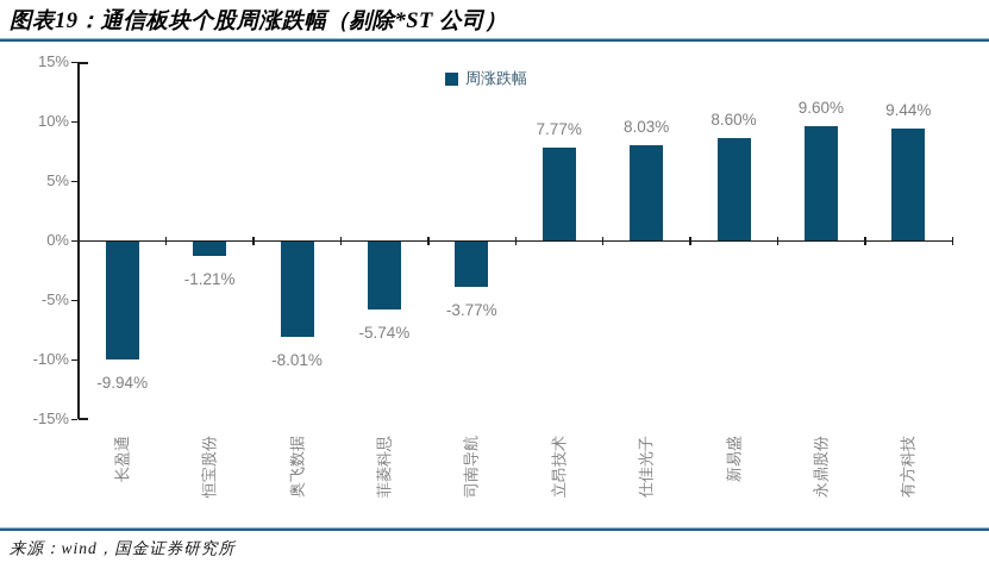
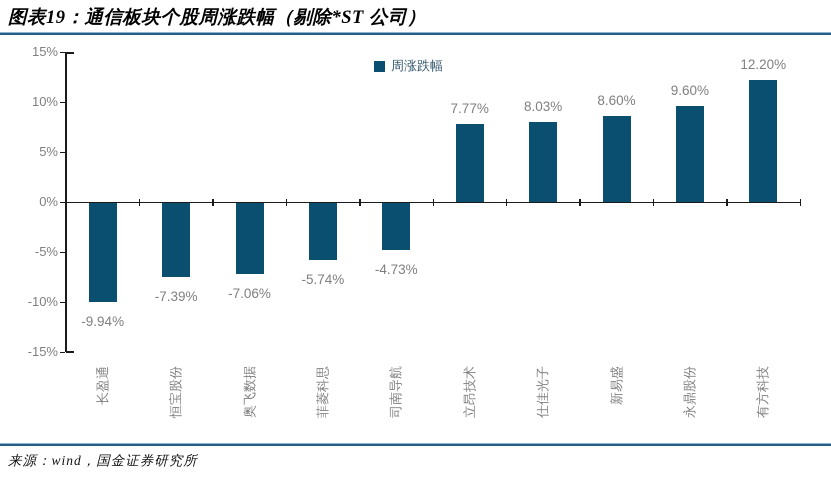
恒宝股份: -1.21% -> -7.39%
奥飞数据: -8.01% -> -7.06%
司南导航: -3.77% -> -4.73%
有方科技: 9.44% -> 12.20%
